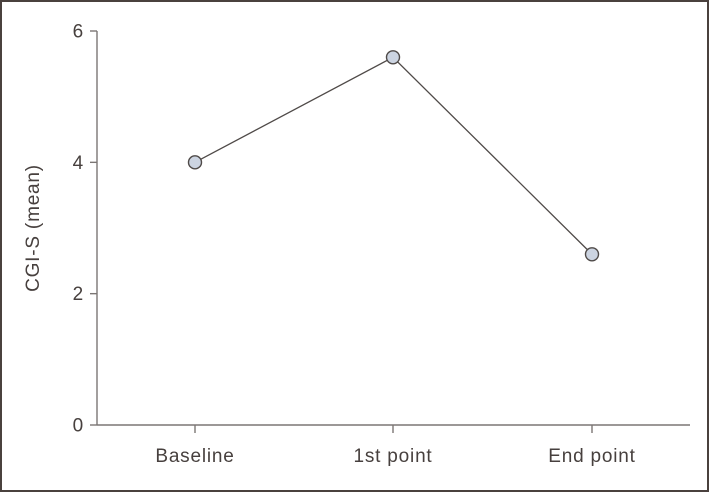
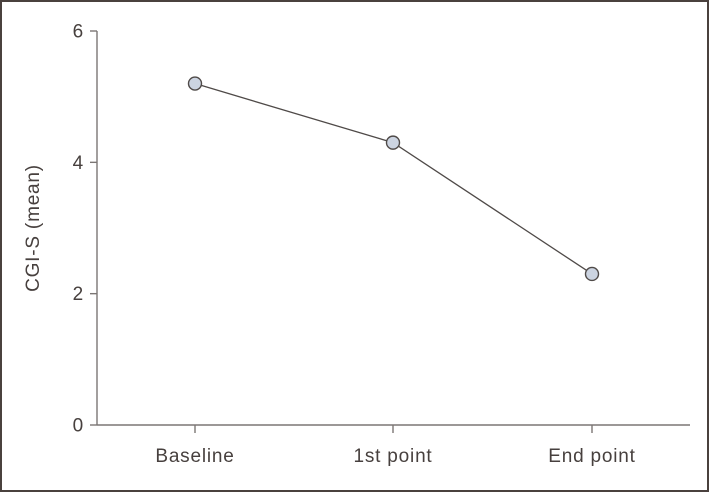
Baseline: 4.0 -> 5.2
1st point: 5.6 -> 4.3
End point: 2.6 -> 2.3
